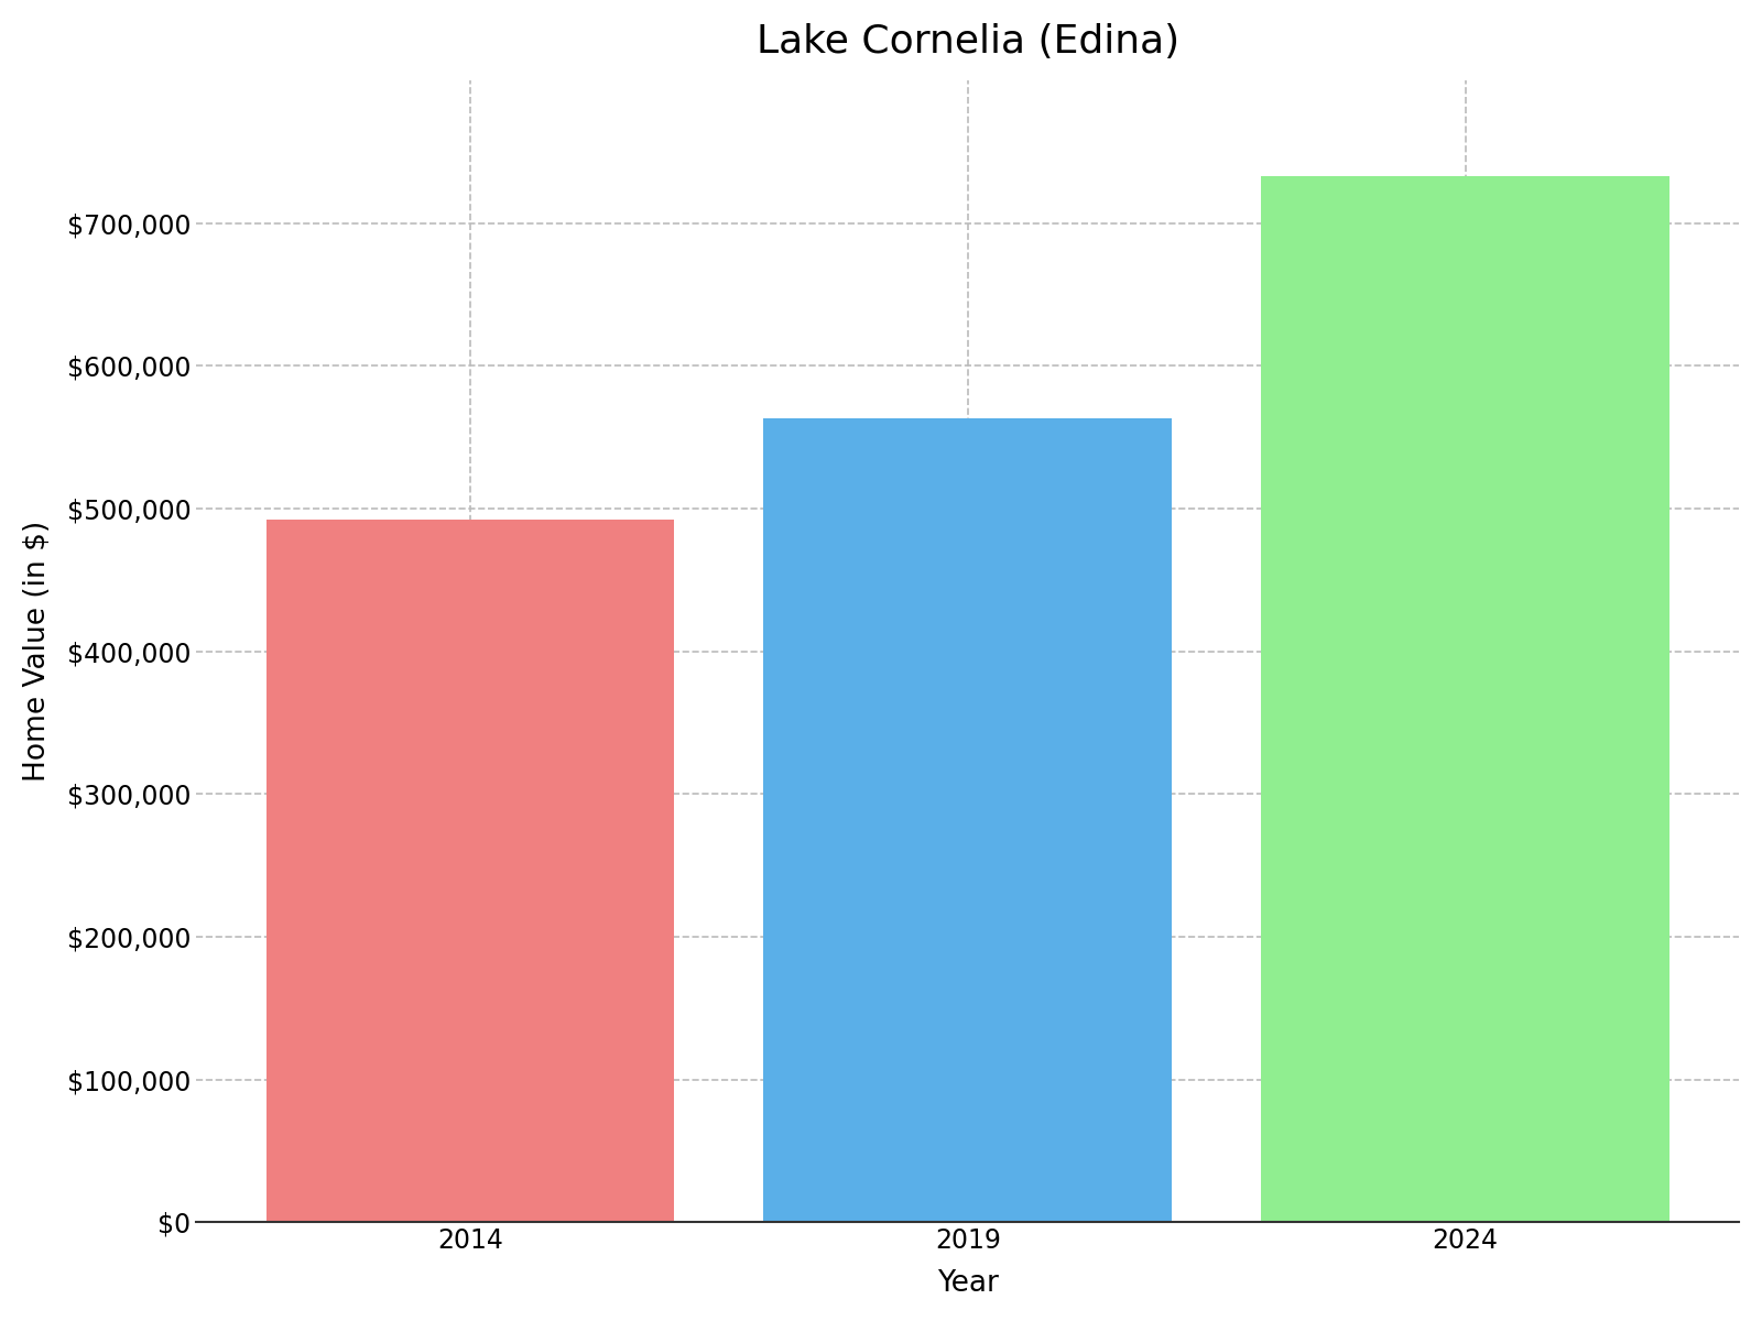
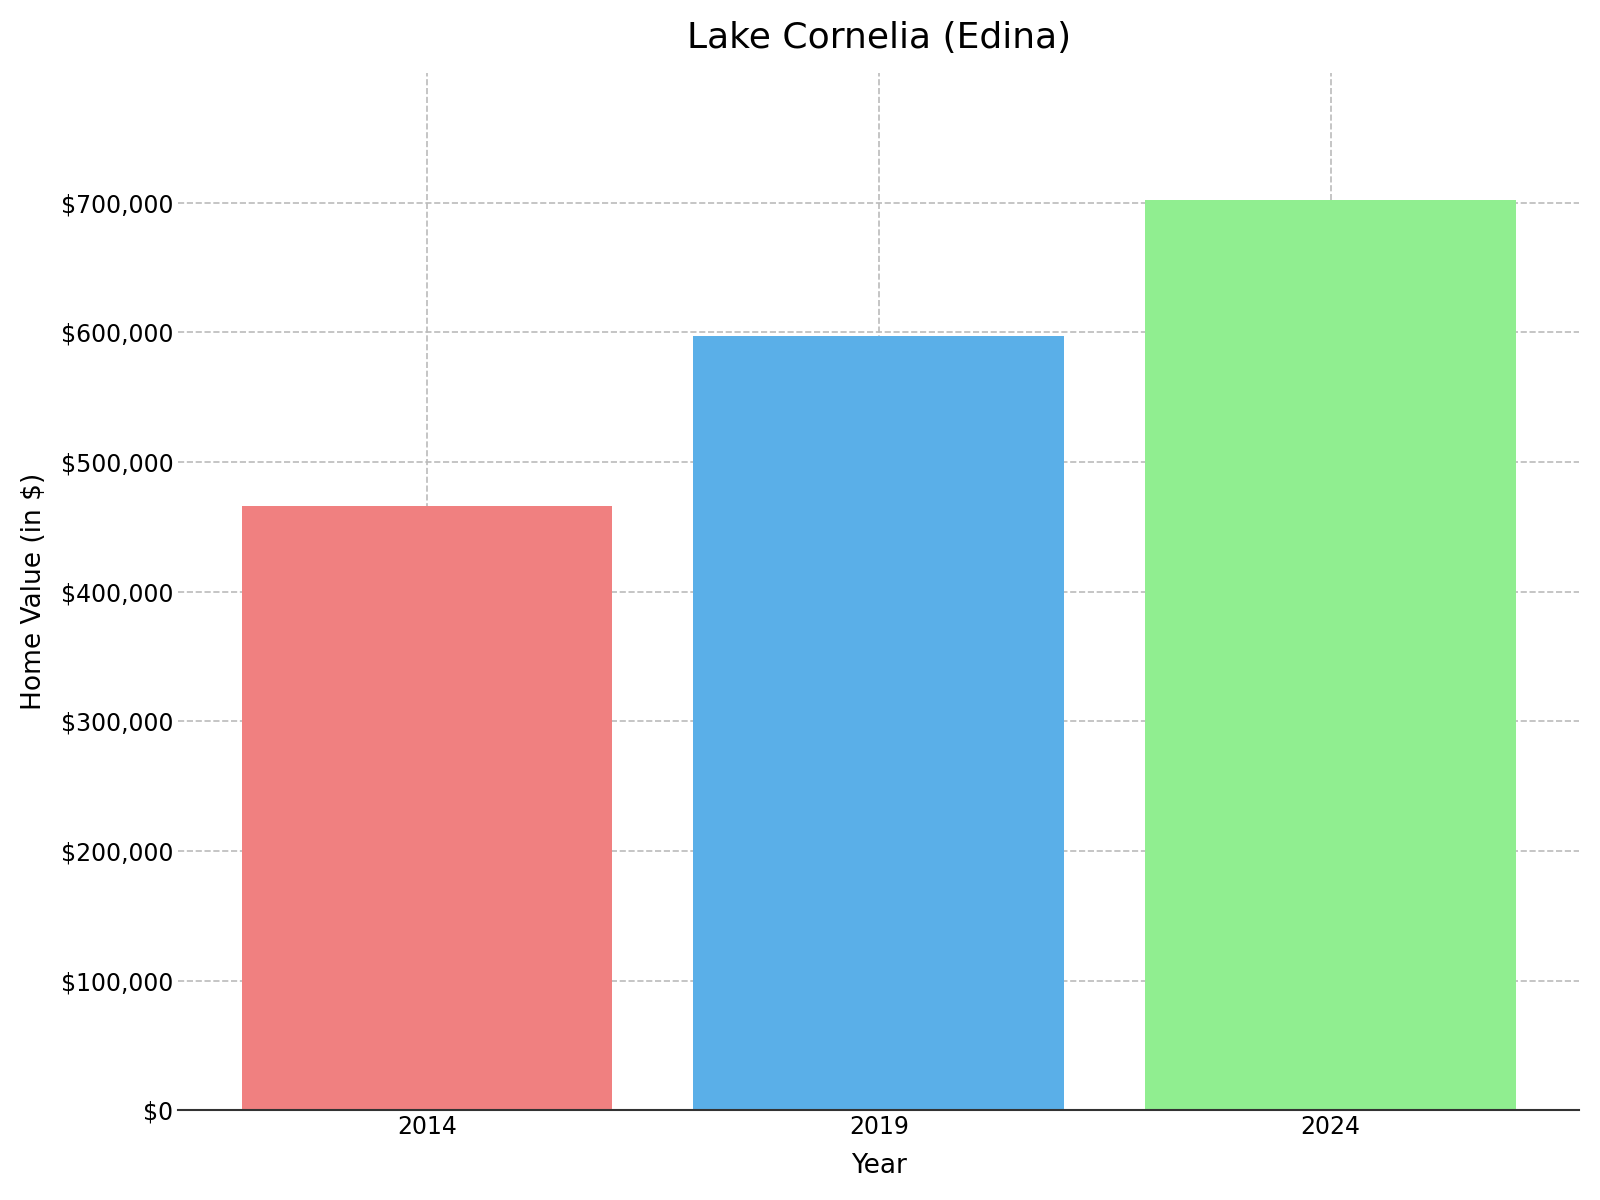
2014: $492,000 -> $466,000
2019: $563,000 -> $597,000
2024: $733,000 -> $702,000
